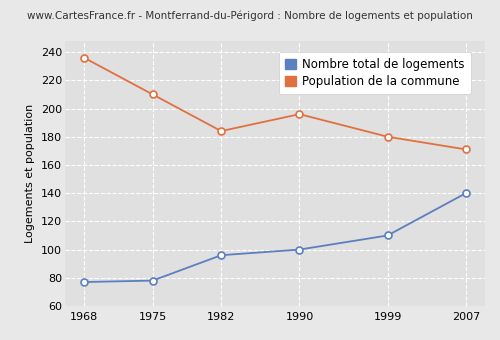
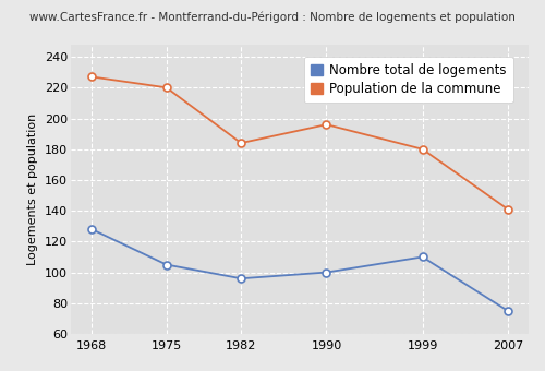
Nombre total de logements/1968: 77 -> 128
Population de la commune/1968: 236 -> 227
Nombre total de logements/1975: 78 -> 105
Population de la commune/1975: 210 -> 220
Nombre total de logements/2007: 140 -> 75
Population de la commune/2007: 171 -> 141
